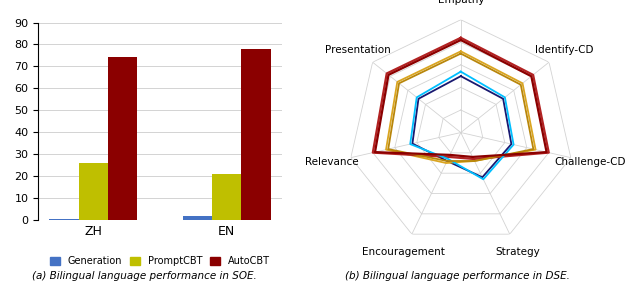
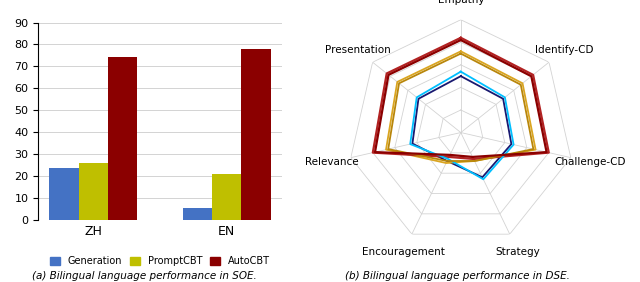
Generation/ZH: 0.5 -> 23.5
Generation/EN: 2.0 -> 5.5
